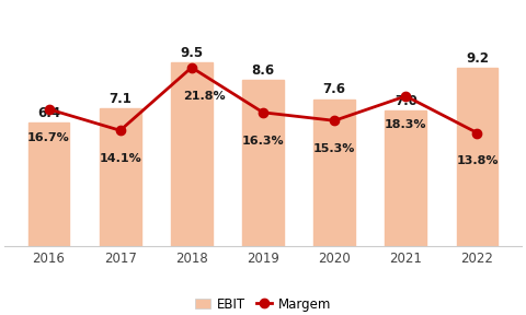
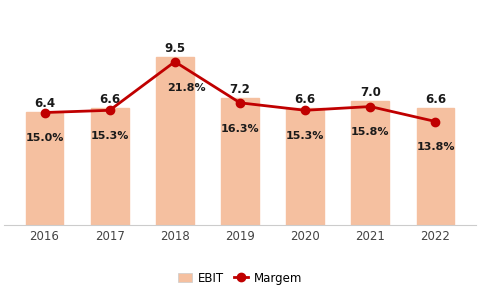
Margem/2016: 16.7% -> 15.0%
EBIT/2017: 7.1 -> 6.6
Margem/2017: 14.1% -> 15.3%
EBIT/2019: 8.6 -> 7.2
EBIT/2020: 7.6 -> 6.6
Margem/2021: 18.3% -> 15.8%
EBIT/2022: 9.2 -> 6.6
